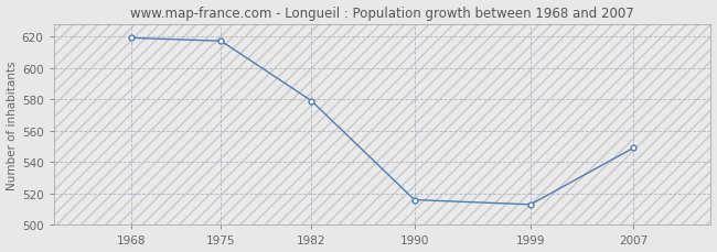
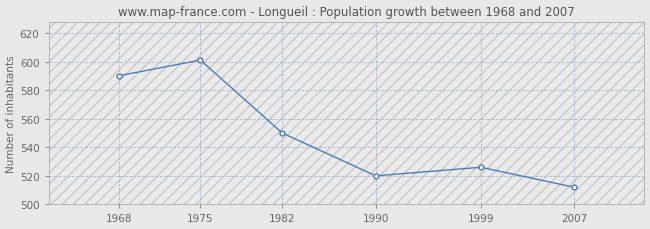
1968: 619 -> 590
1975: 617 -> 601
1982: 579 -> 550
1990: 516 -> 520
1999: 513 -> 526
2007: 549 -> 512
